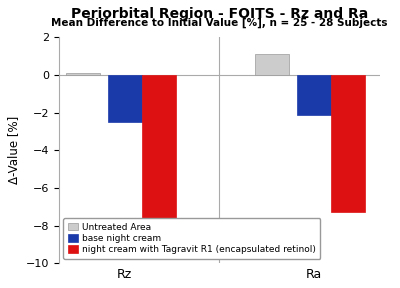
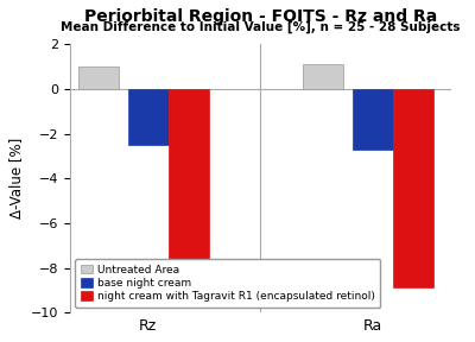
Untreated Area/Rz: 0.1 -> 1.0
base night cream/Ra: -2.1 -> -2.7
night cream with Tagravit R1 (encapsulated retinol)/Ra: -7.3 -> -8.8
